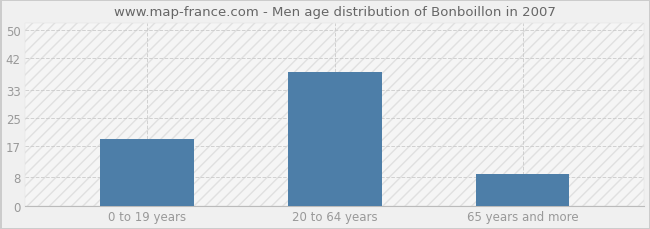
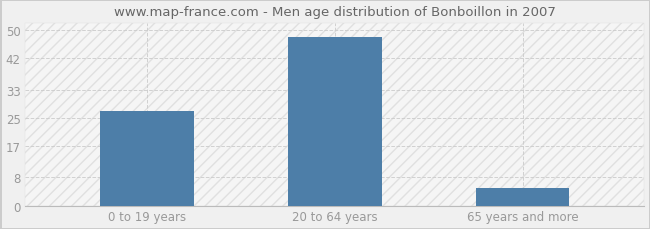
0 to 19 years: 19 -> 27
20 to 64 years: 38 -> 48
65 years and more: 9 -> 5
